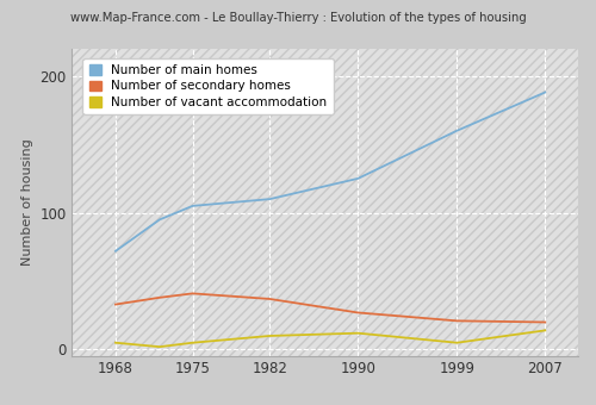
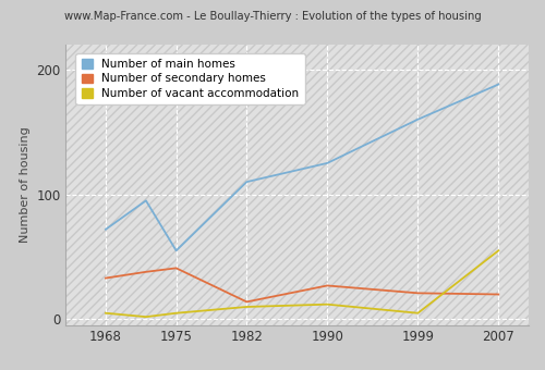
Number of main homes/1975: 105 -> 55
Number of secondary homes/1982: 37 -> 14
Number of vacant accommodation/2007: 14 -> 55
